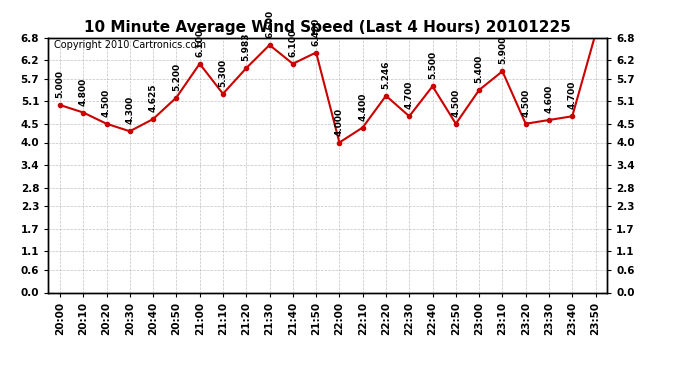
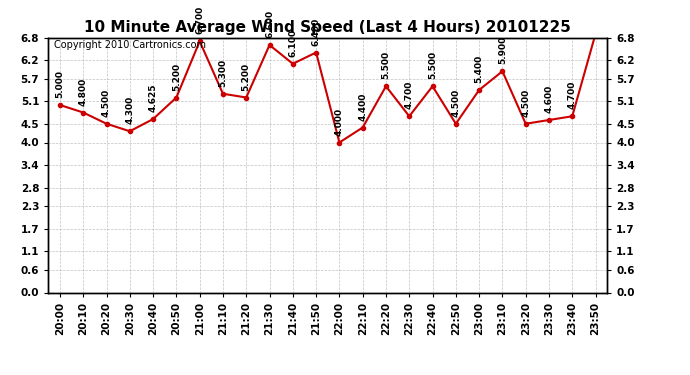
21:00: 6.10 -> 6.70
21:20: 5.983 -> 5.200
22:20: 5.246 -> 5.500
